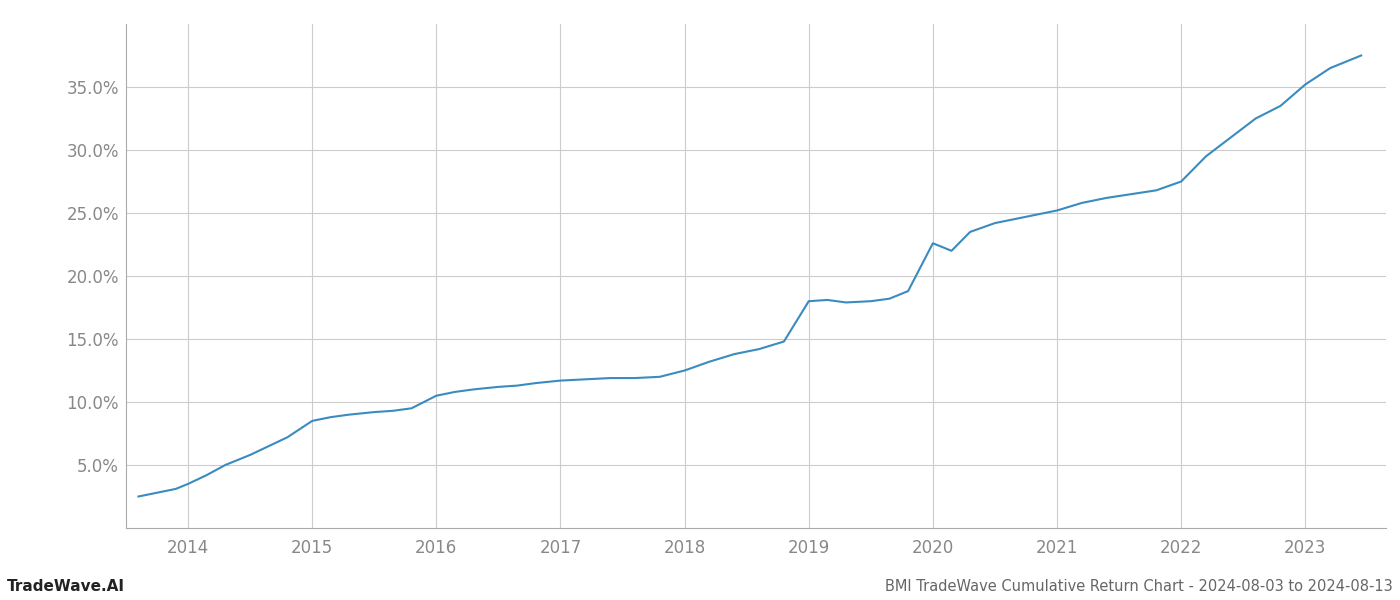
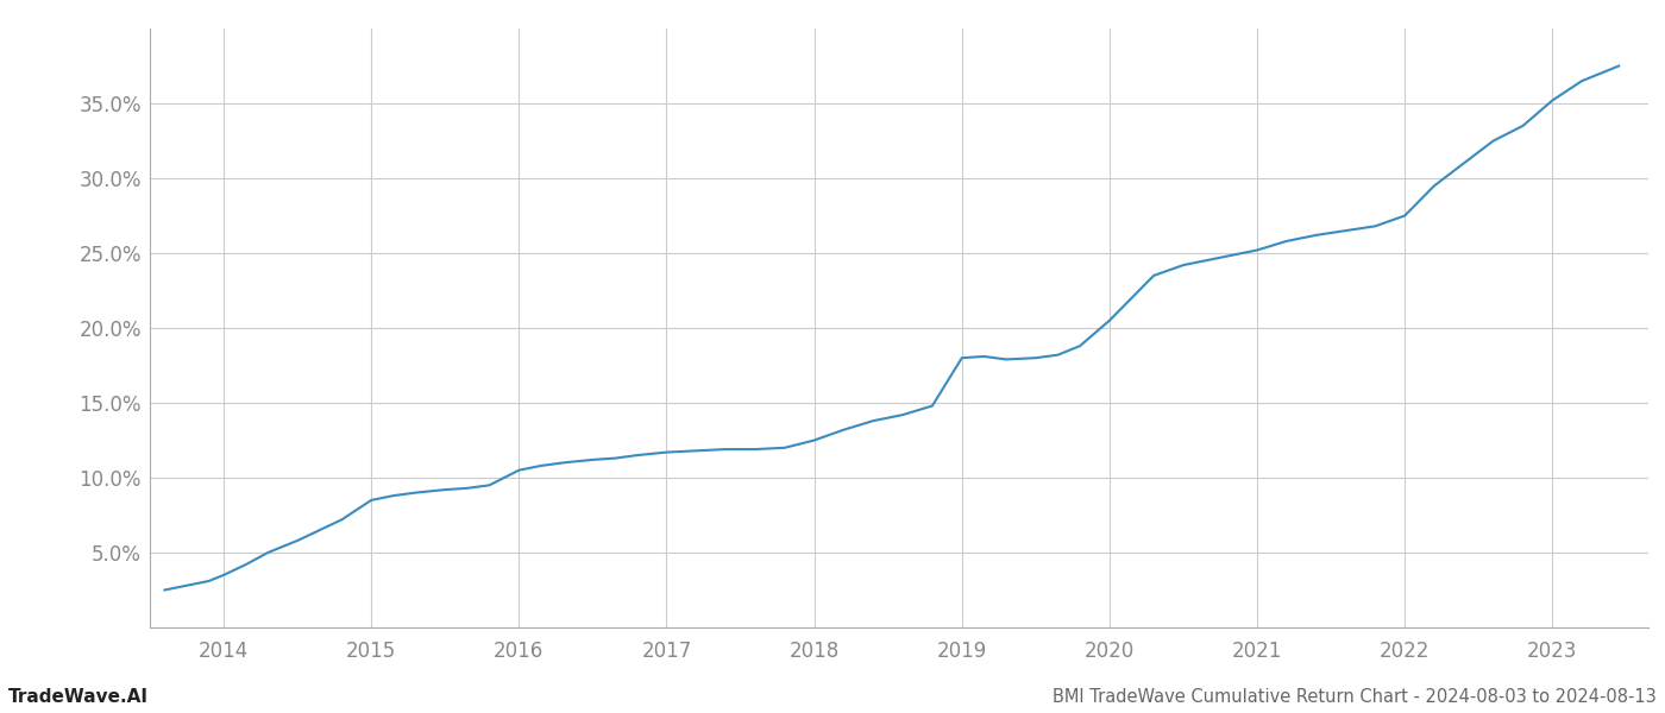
2020: 22.6% -> 20.5%
